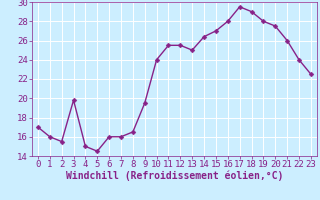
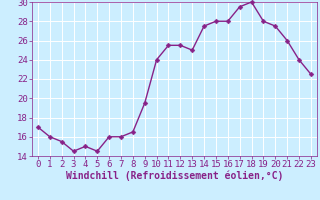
3: 19.8 -> 14.5
14: 26.4 -> 27.5
15: 27.0 -> 28.0
18: 29.0 -> 30.0
